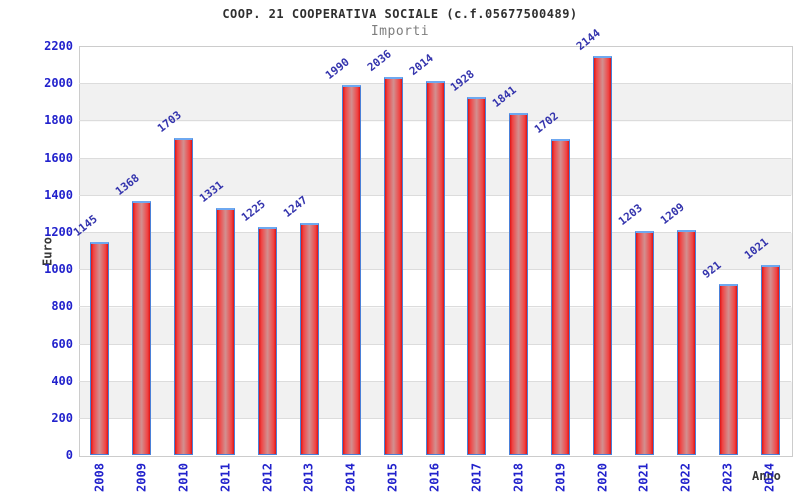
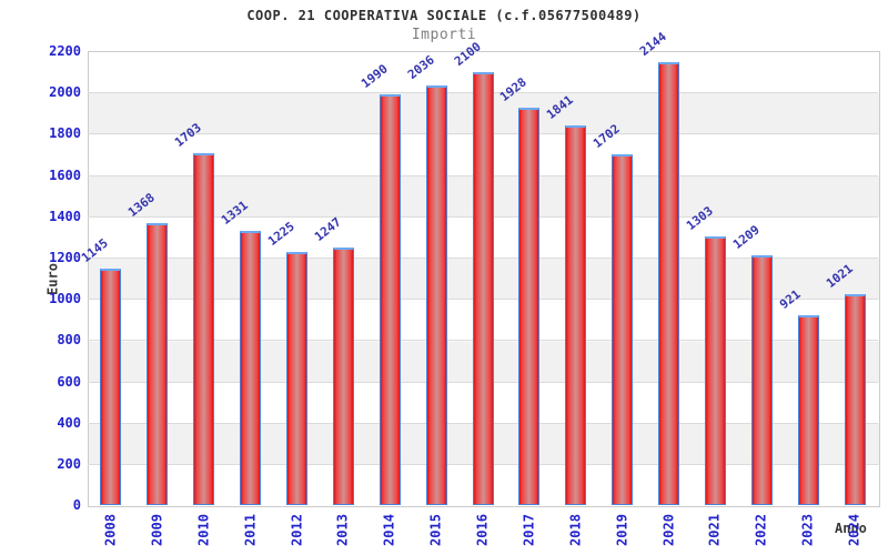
2016: 2014 -> 2100
2021: 1203 -> 1303
